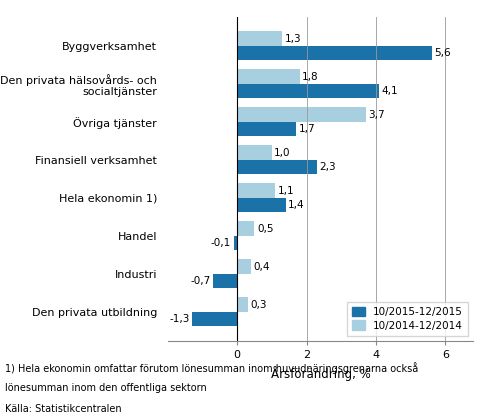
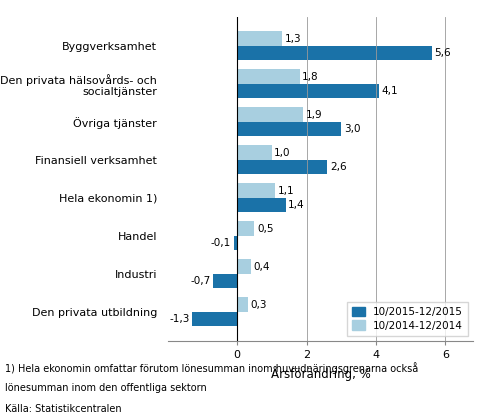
10/2014-12/2014/Övriga tjänster: 3,7 -> 1,9
10/2015-12/2015/Övriga tjänster: 1,7 -> 3,0
10/2015-12/2015/Finansiell verksamhet: 2,3 -> 2,6
